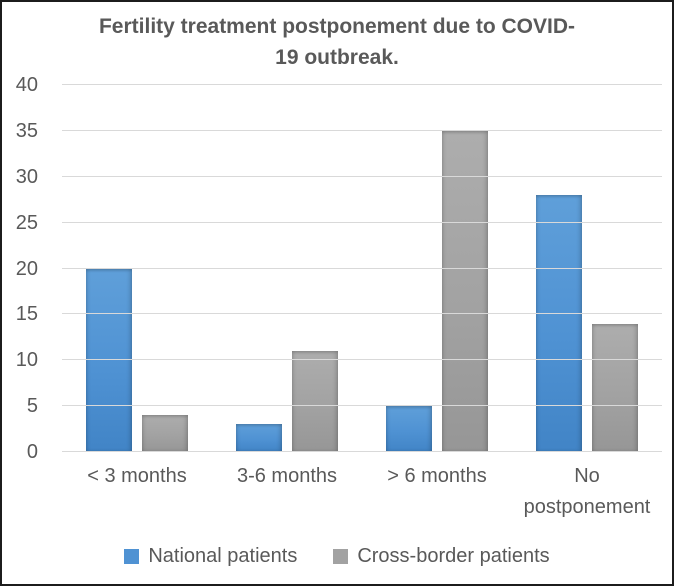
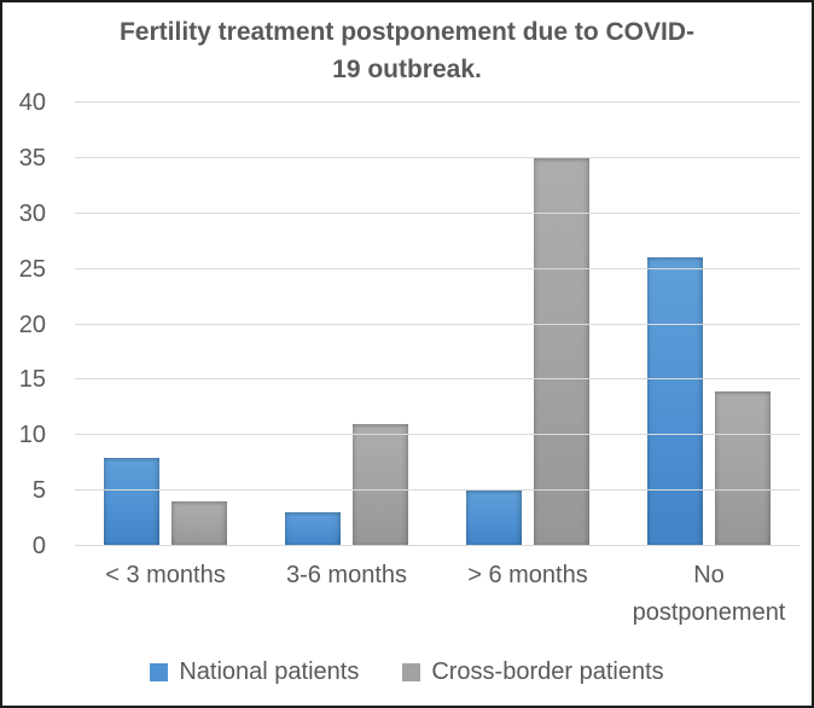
National patients/< 3 months: 20 -> 8
National patients/No postponement: 28 -> 26
